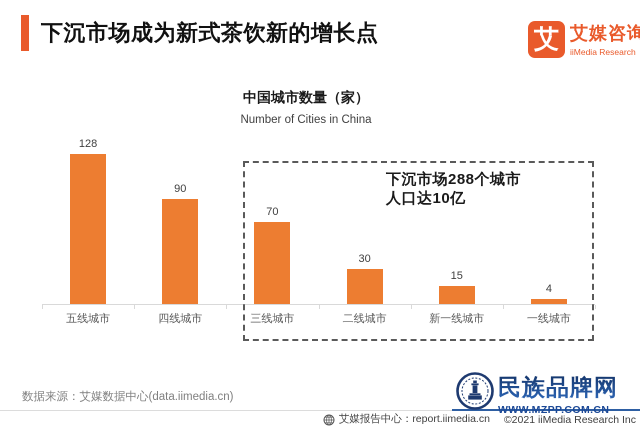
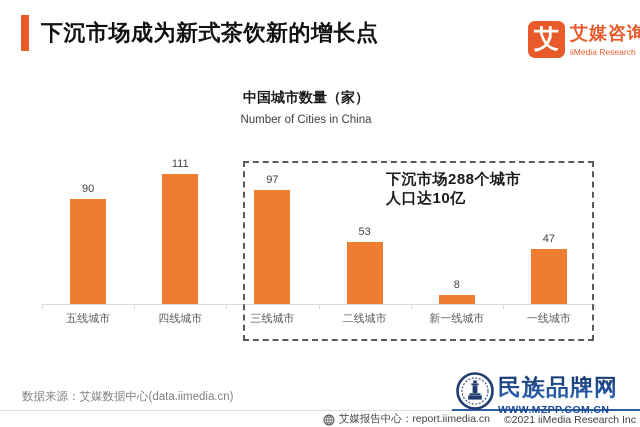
五线城市: 128 -> 90
四线城市: 90 -> 111
三线城市: 70 -> 97
二线城市: 30 -> 53
新一线城市: 15 -> 8
一线城市: 4 -> 47
